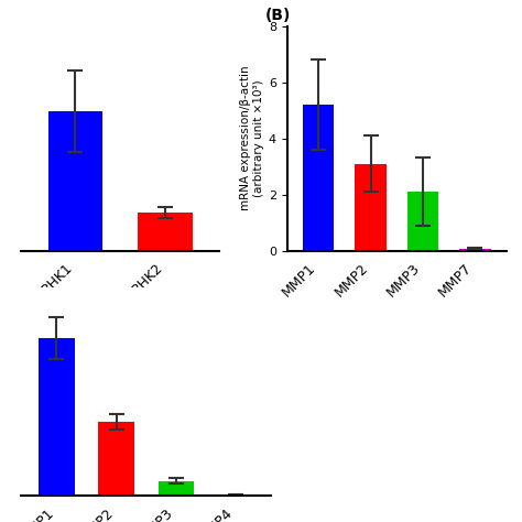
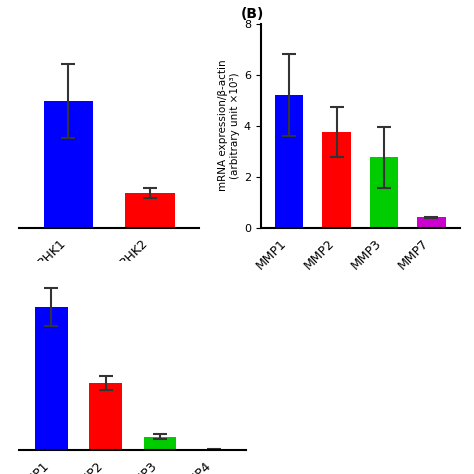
(B)/MMP2: 3.10 -> 3.75
(B)/MMP3: 2.10 -> 2.75
(B)/MMP7: 0.07 -> 0.40
